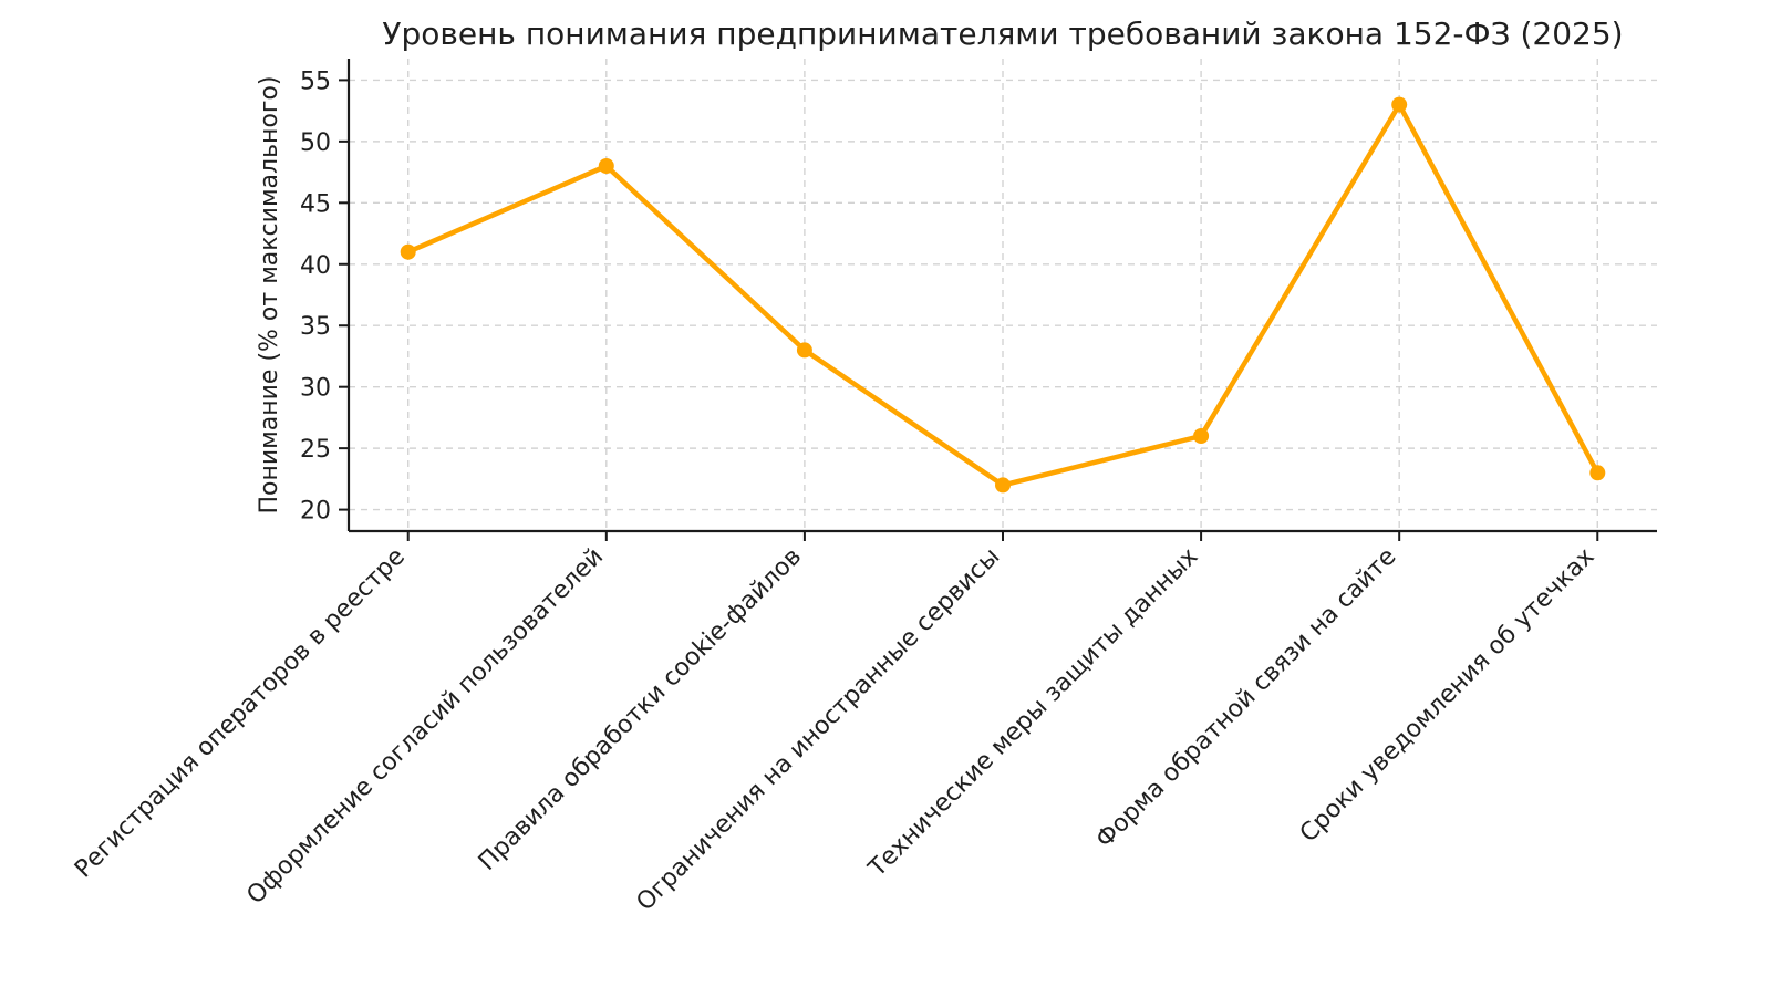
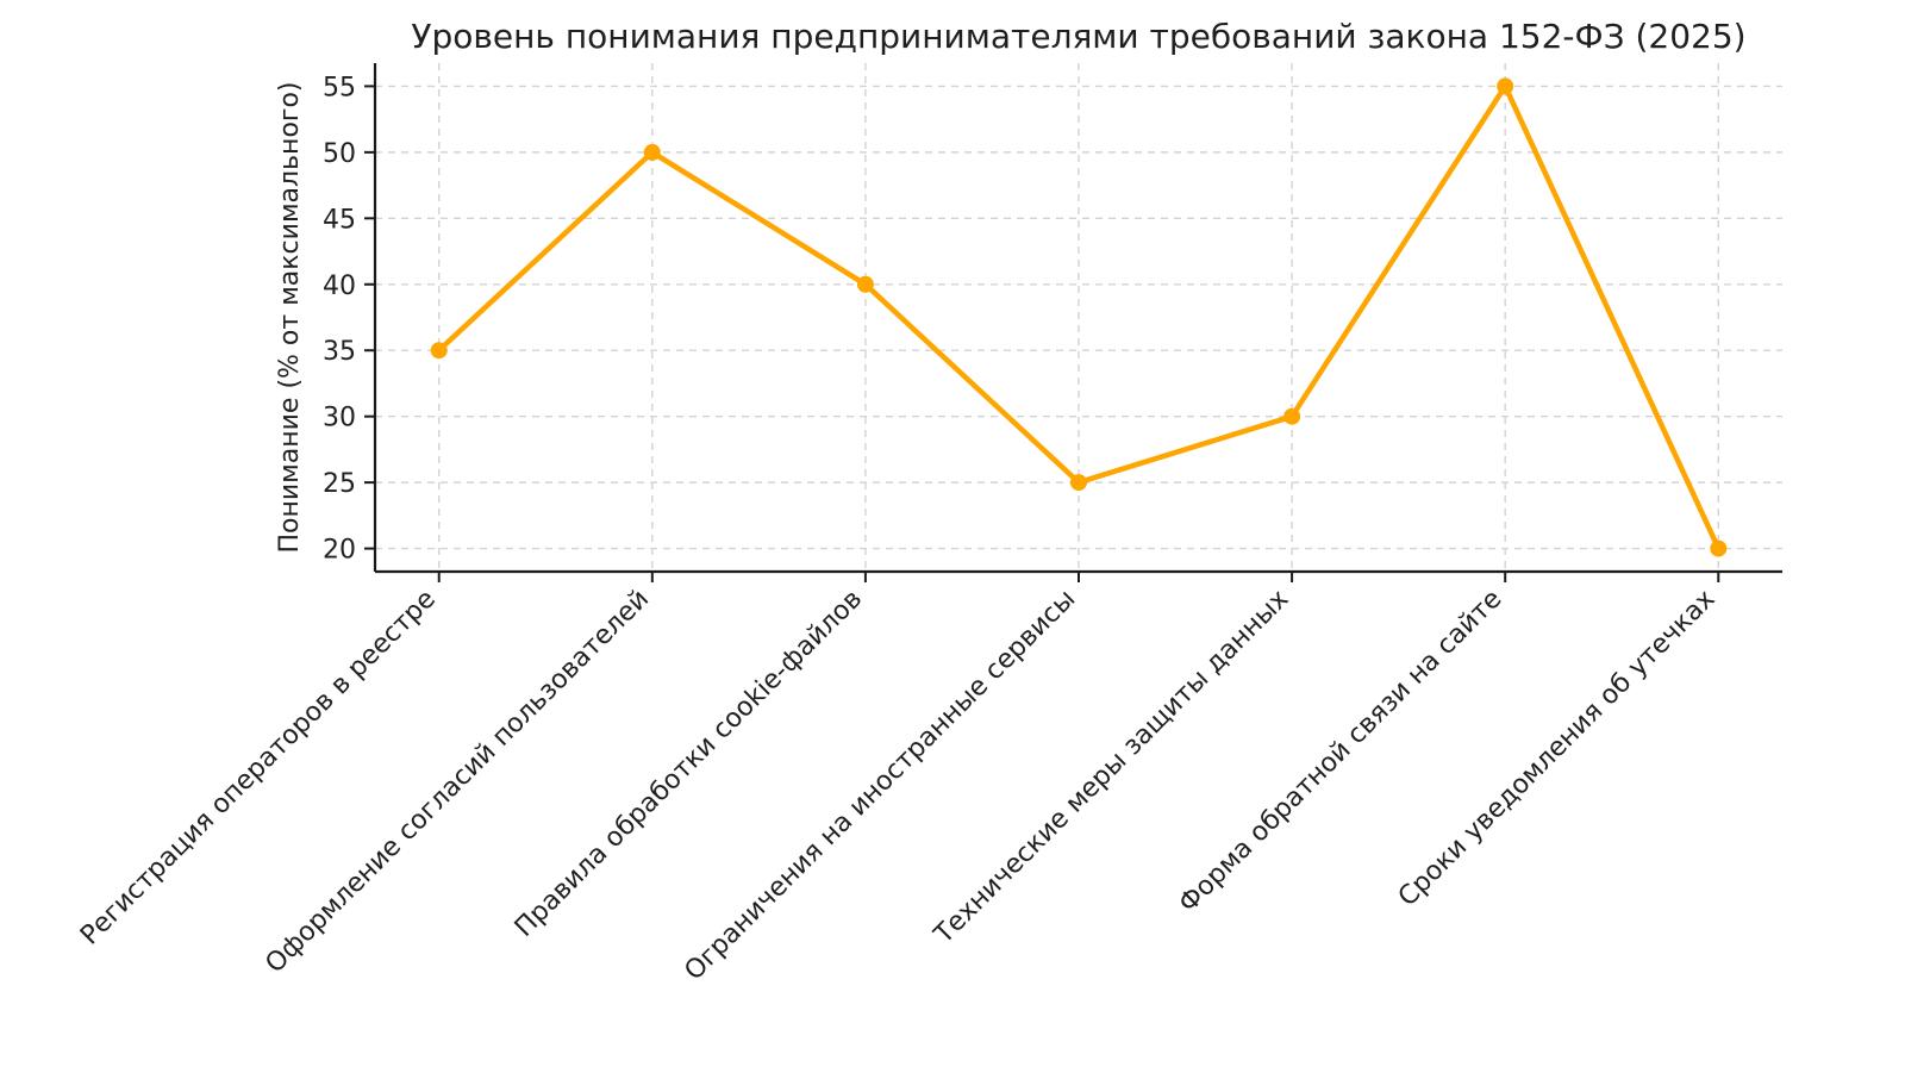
Регистрация операторов в реестре: 41 -> 35
Оформление согласий пользователей: 48 -> 50
Правила обработки cookie-файлов: 33 -> 40
Ограничения на иностранные сервисы: 22 -> 25
Технические меры защиты данных: 26 -> 30
Форма обратной связи на сайте: 53 -> 55
Сроки уведомления об утечках: 23 -> 20
